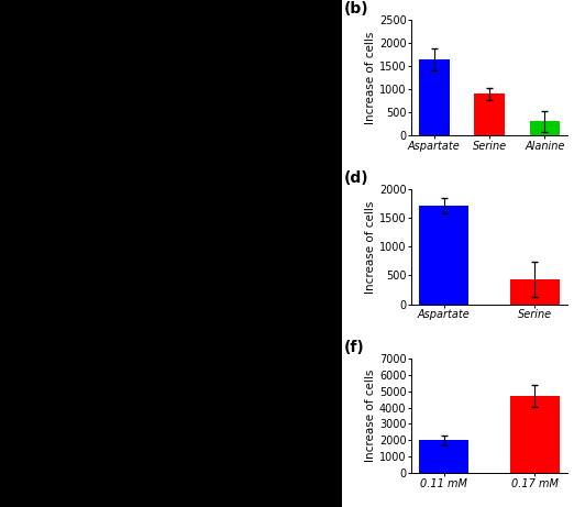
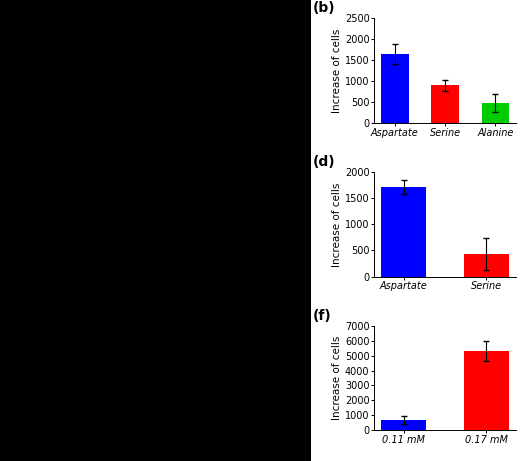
Alanine: 300 -> 480
0.11 mM: 2000 -> 700
0.17 mM: 4700 -> 5300
